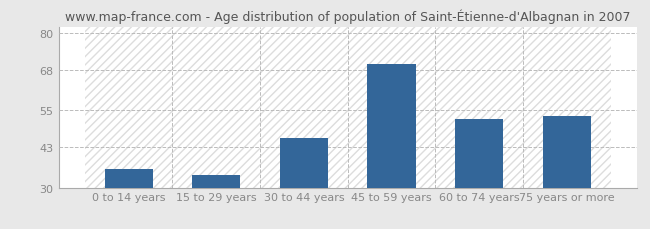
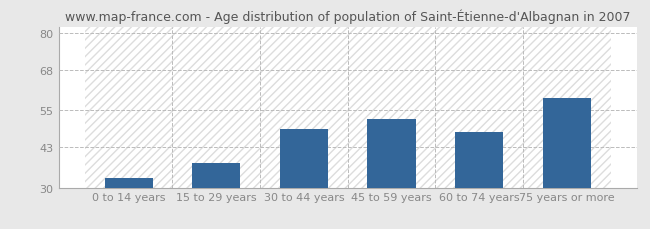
0 to 14 years: 36 -> 33
15 to 29 years: 34 -> 38
30 to 44 years: 46 -> 49
45 to 59 years: 70 -> 52
60 to 74 years: 52 -> 48
75 years or more: 53 -> 59
